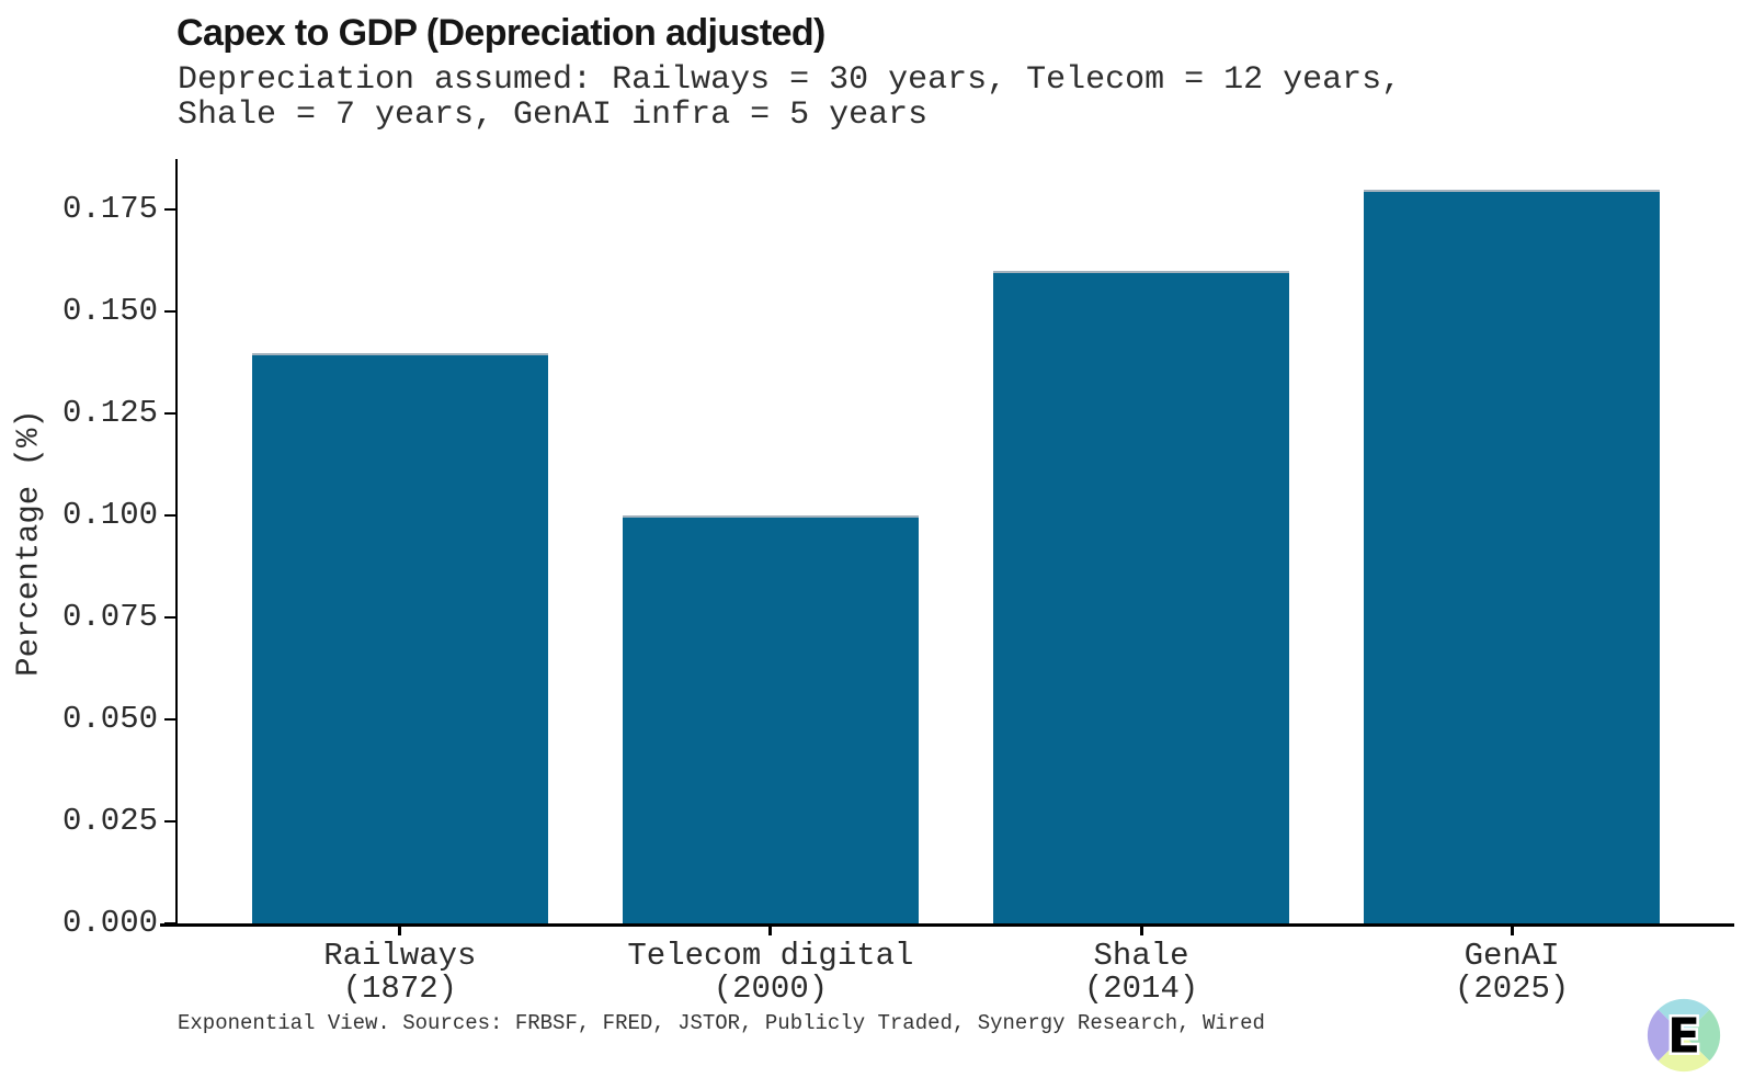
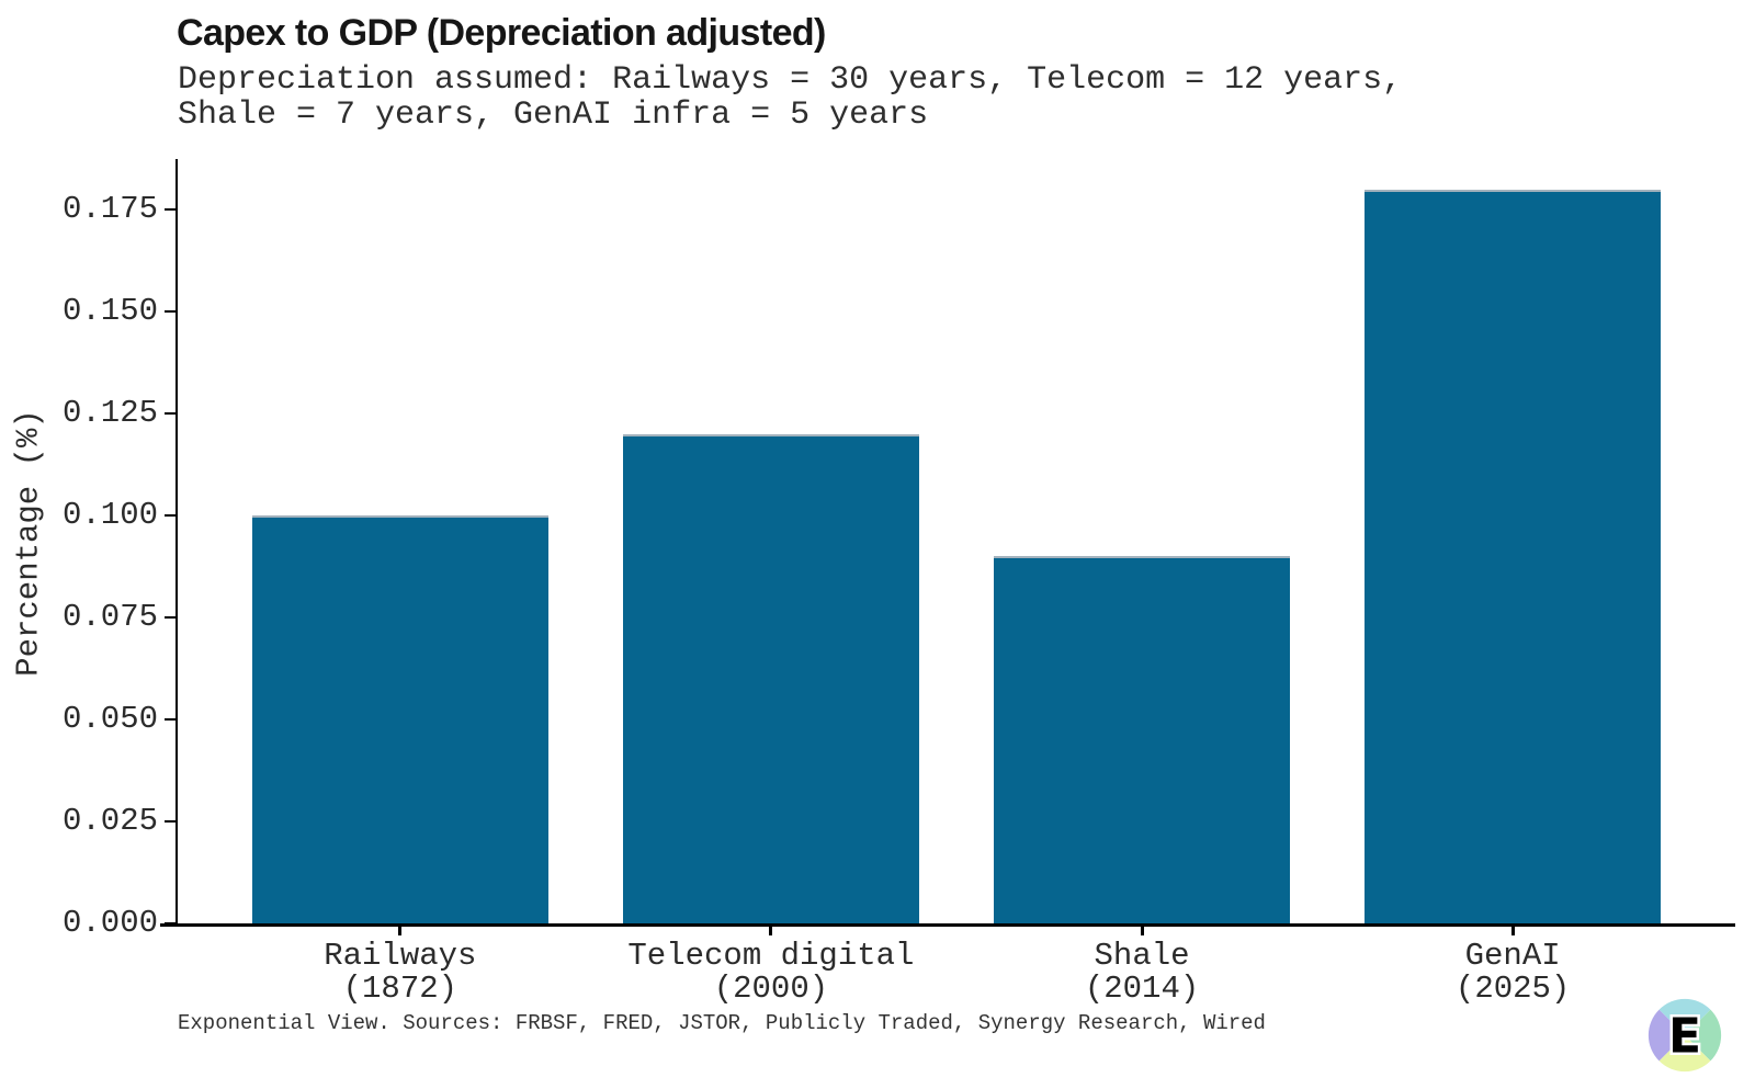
Railways (1872): 0.14 -> 0.10
Telecom digital (2000): 0.10 -> 0.12
Shale (2014): 0.16 -> 0.09
